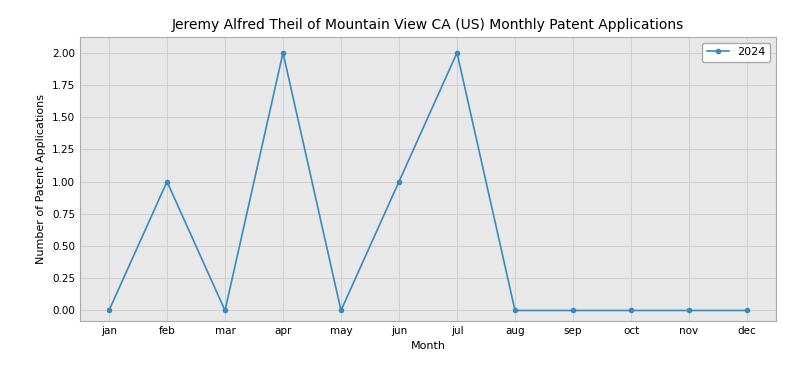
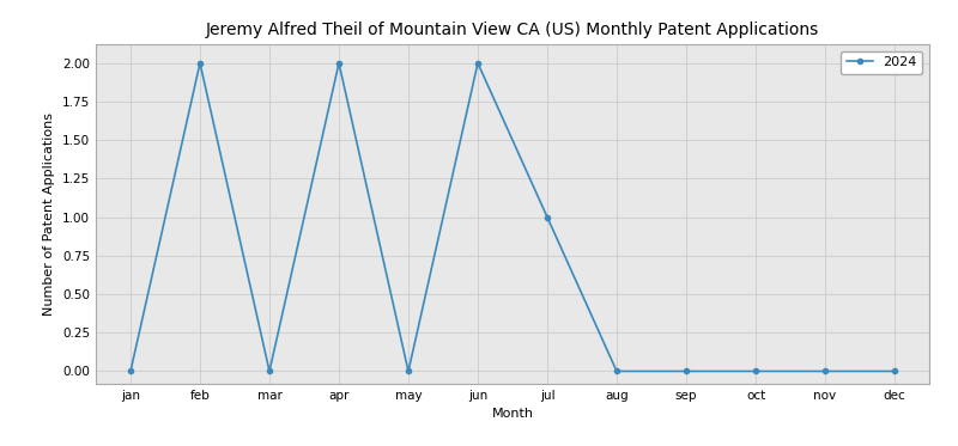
feb: 1 -> 2
jun: 1 -> 2
jul: 2 -> 1
